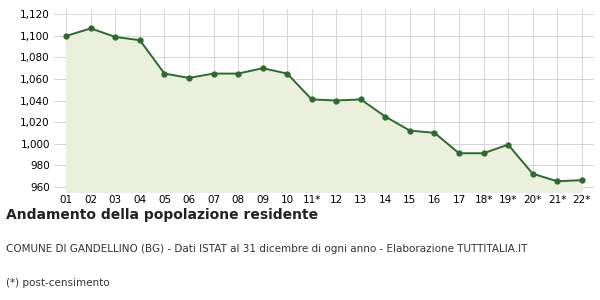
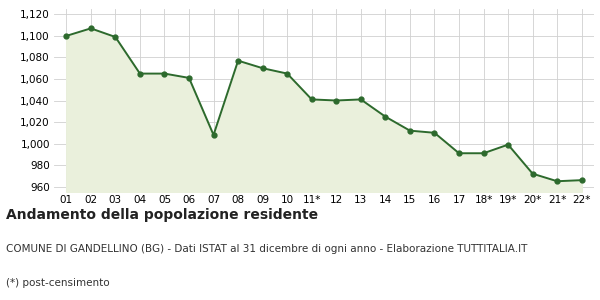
04: 1,096 -> 1,065
07: 1,065 -> 1,008
08: 1,065 -> 1,077
